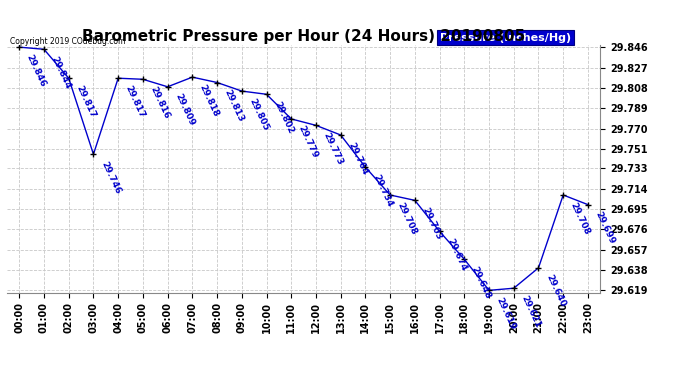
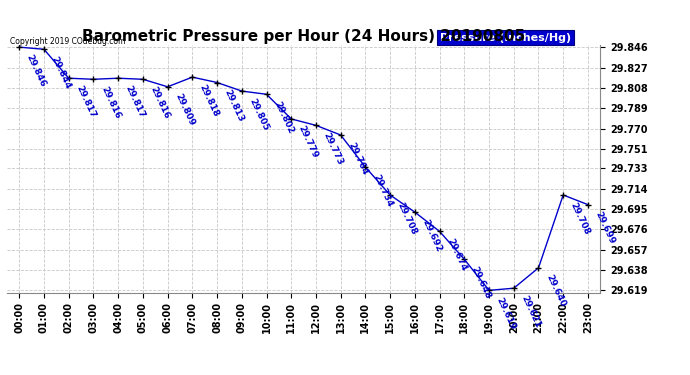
03:00: 29.746 -> 29.816
16:00: 29.703 -> 29.692
